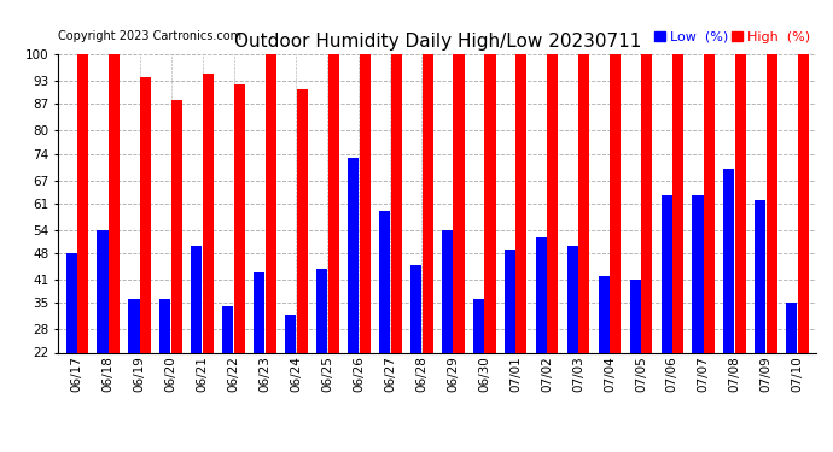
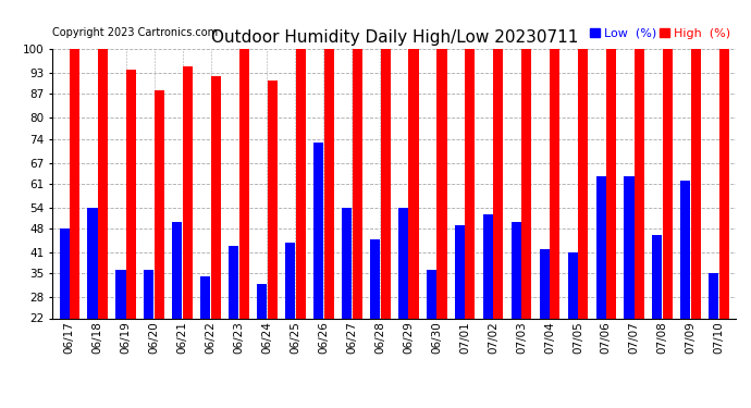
Low (%)/06/27: 59 -> 54
Low (%)/07/08: 70 -> 46
